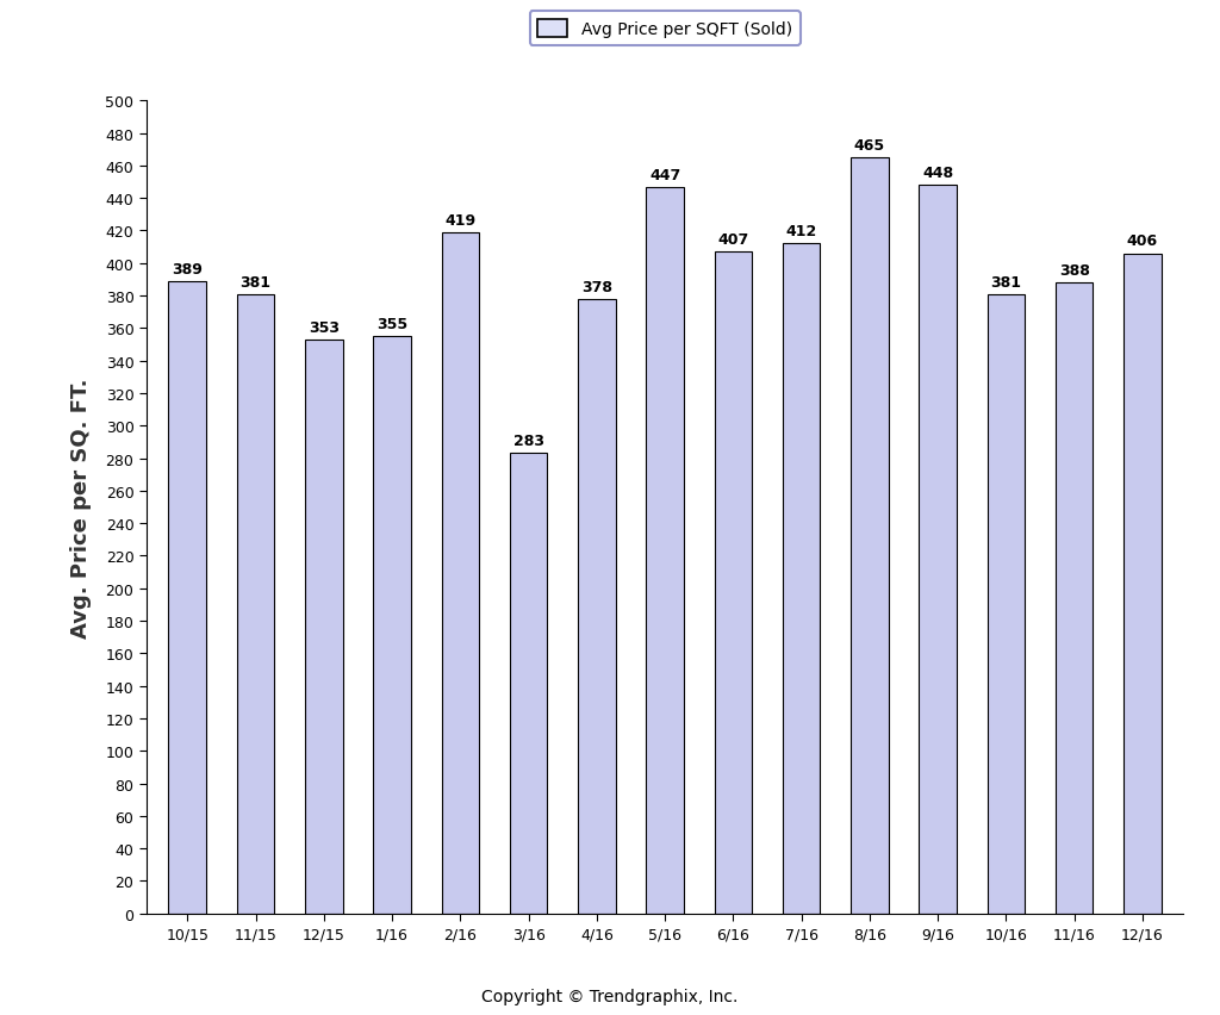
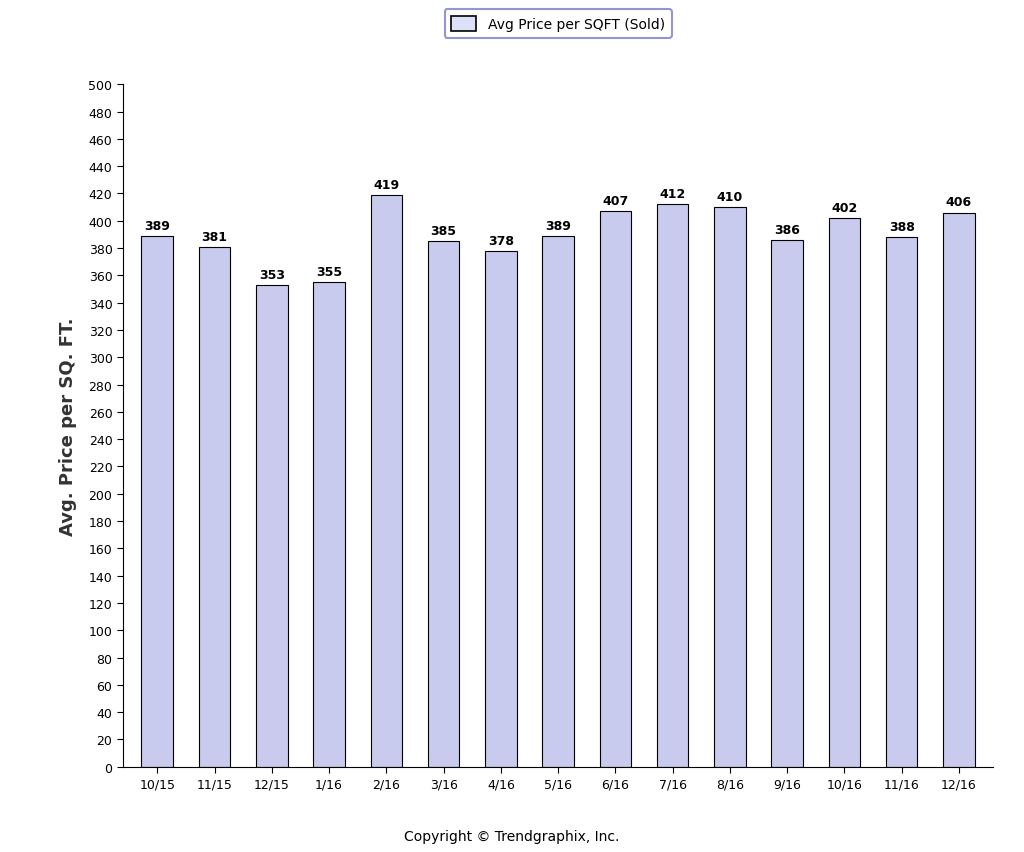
3/16: 283 -> 385
5/16: 447 -> 389
8/16: 465 -> 410
9/16: 448 -> 386
10/16: 381 -> 402
